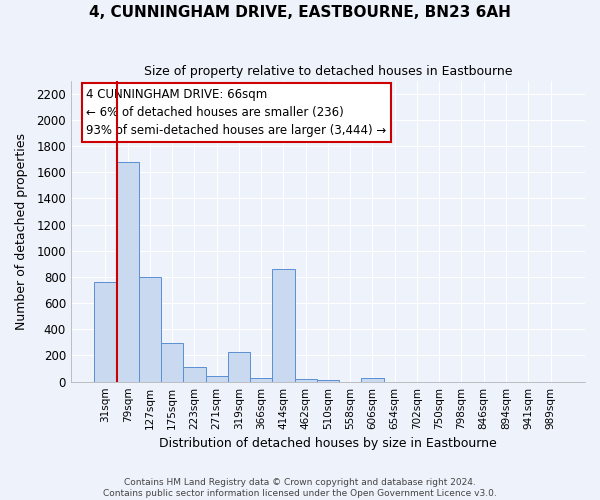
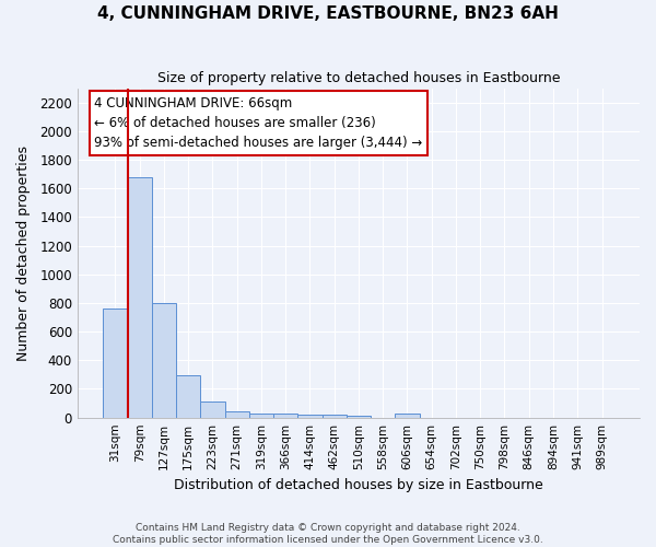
319sqm: 230 -> 30
414sqm: 860 -> 20
